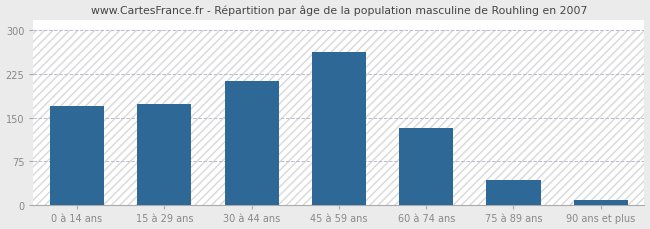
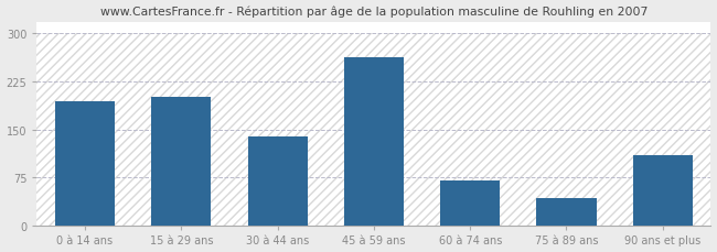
0 à 14 ans: 170 -> 194
15 à 29 ans: 173 -> 202
30 à 44 ans: 213 -> 140
60 à 74 ans: 133 -> 70
90 ans et plus: 8 -> 110
